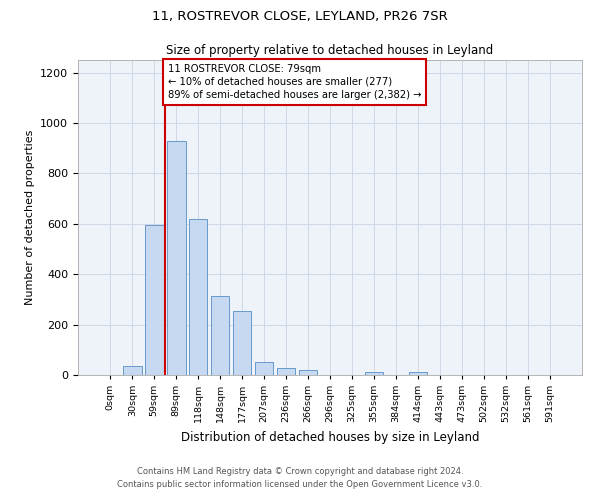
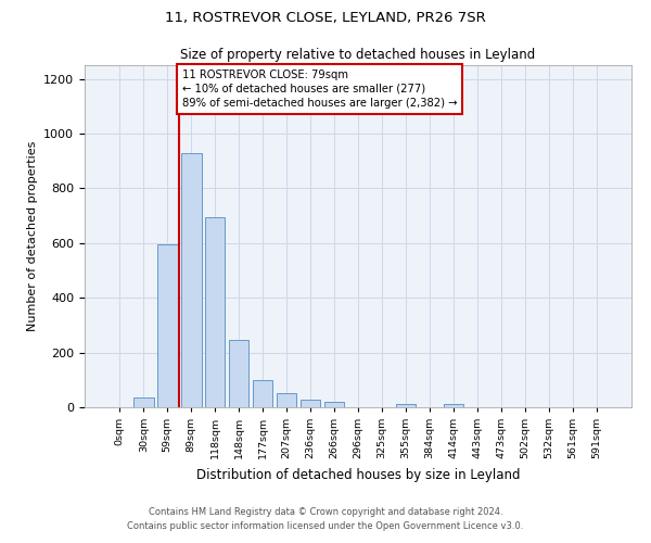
118sqm: 620 -> 695
148sqm: 315 -> 245
177sqm: 255 -> 100
